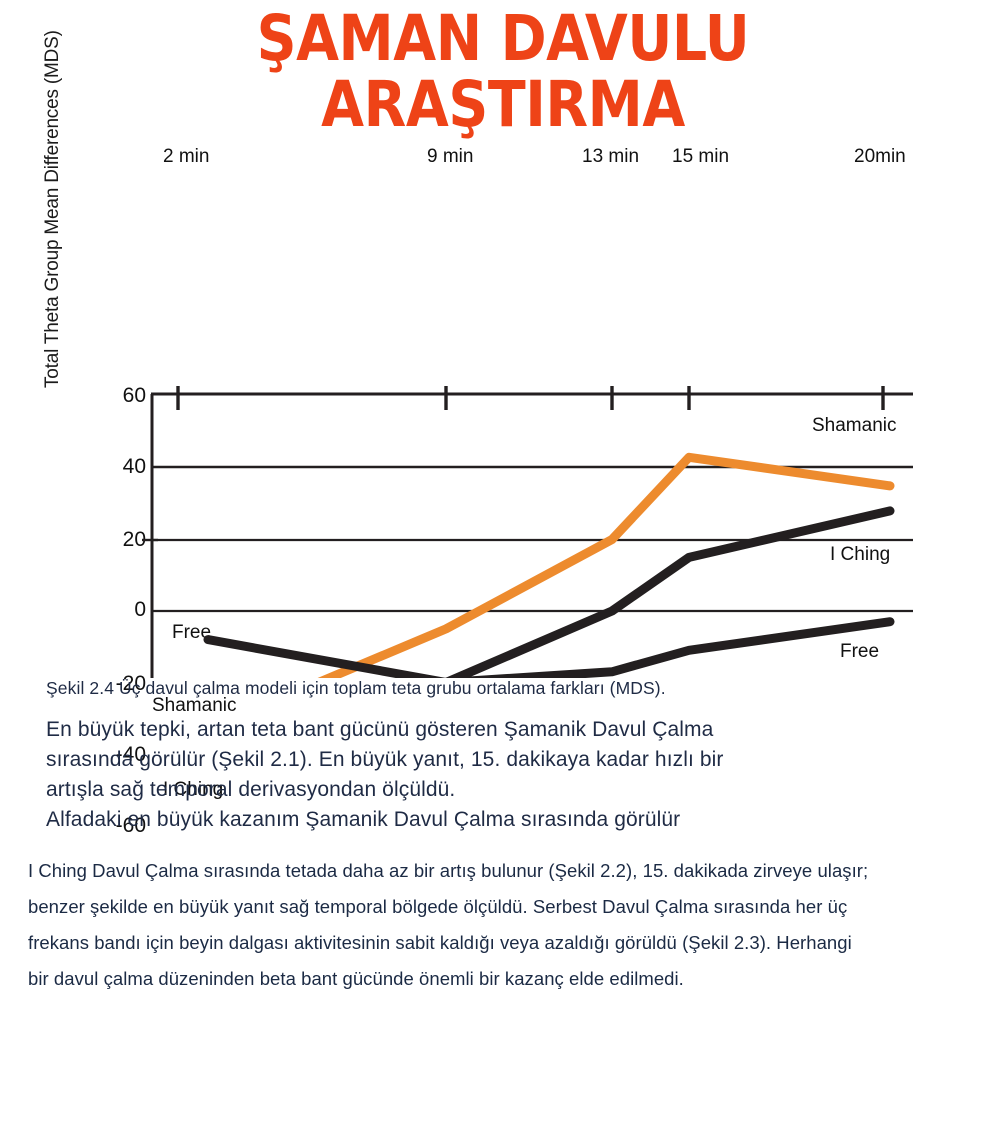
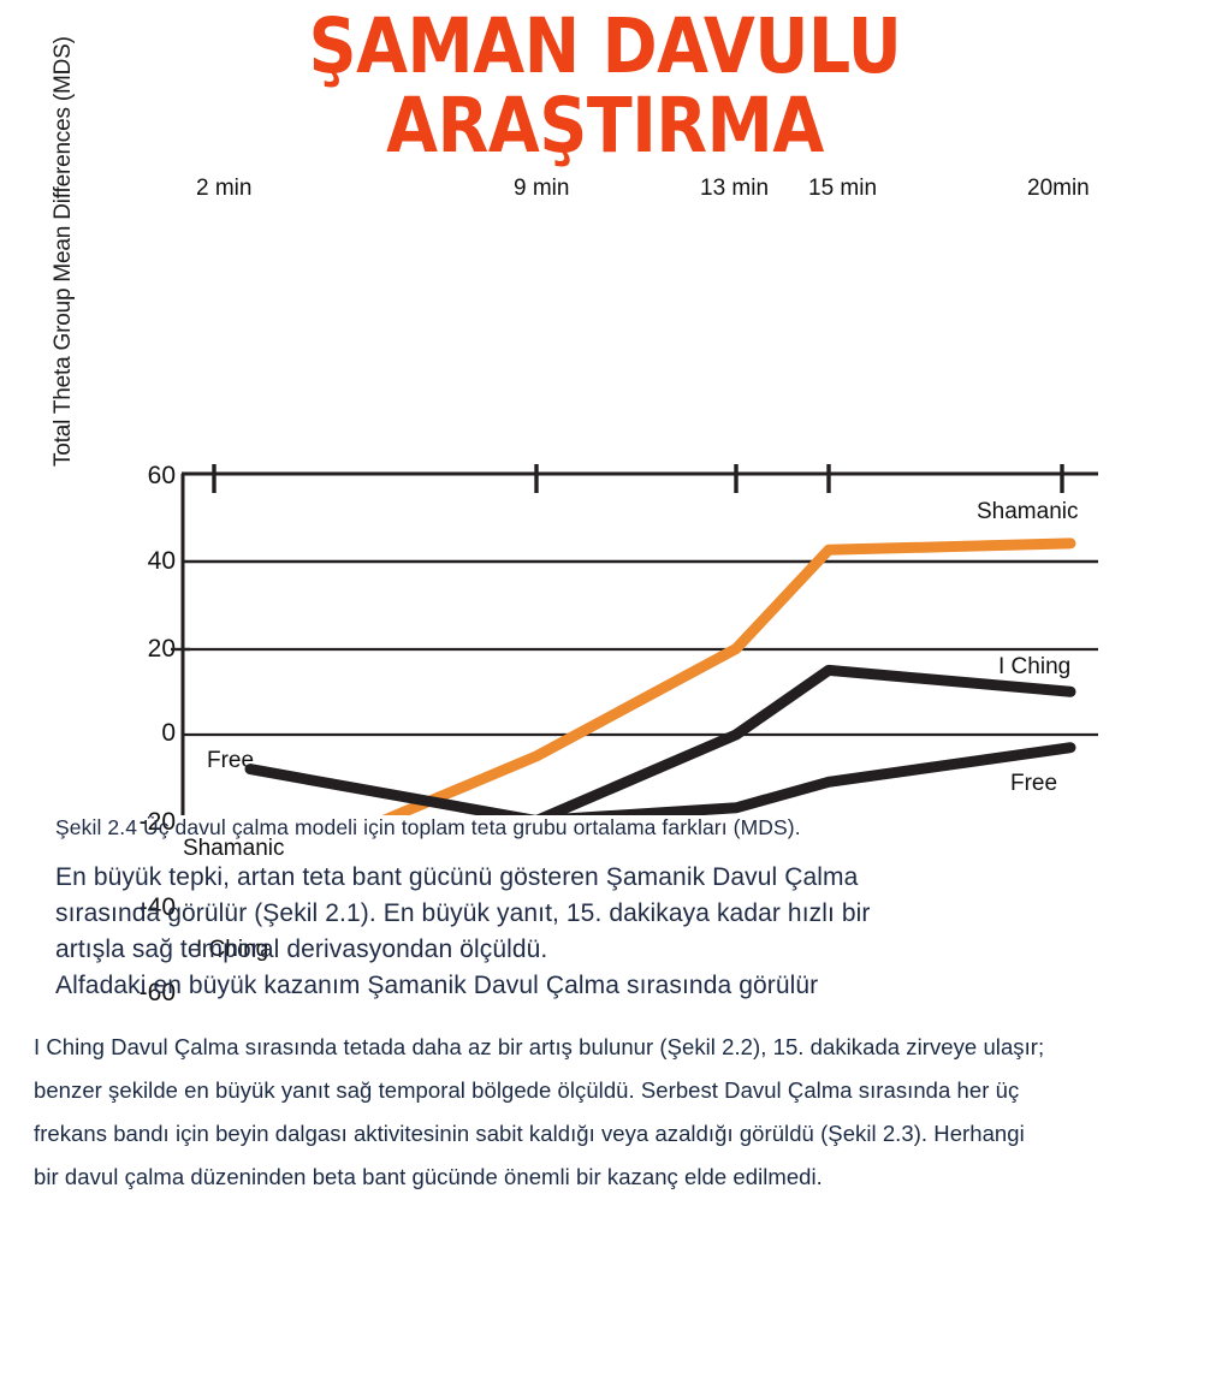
Shamanic/20: 35 -> 44
I Ching/20: 28 -> 10
